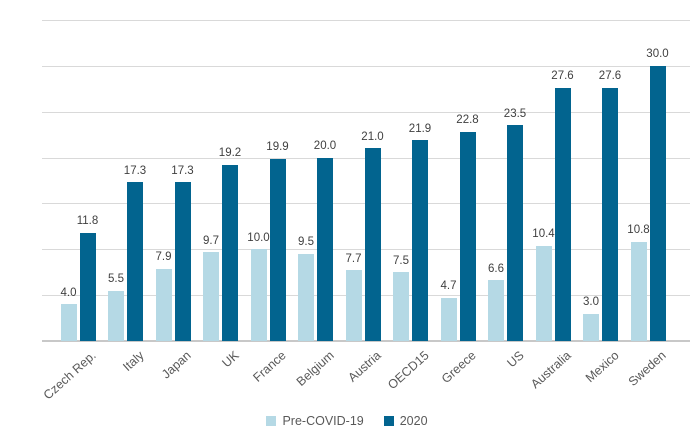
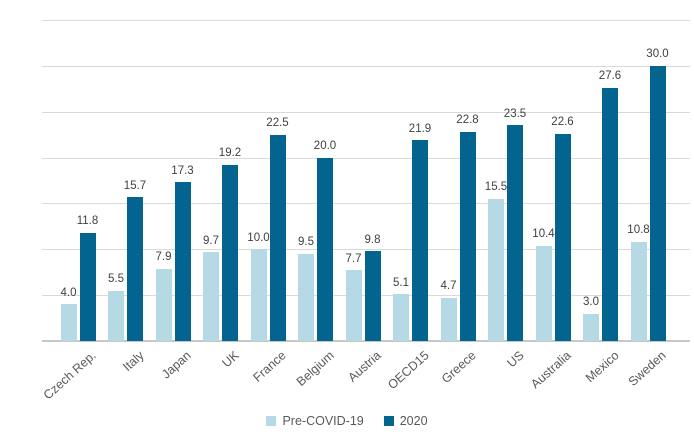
2020/Italy: 17.3 -> 15.7
2020/France: 19.9 -> 22.5
2020/Austria: 21.0 -> 9.8
Pre-COVID-19/OECD15: 7.5 -> 5.1
Pre-COVID-19/US: 6.6 -> 15.5
2020/Australia: 27.6 -> 22.6
